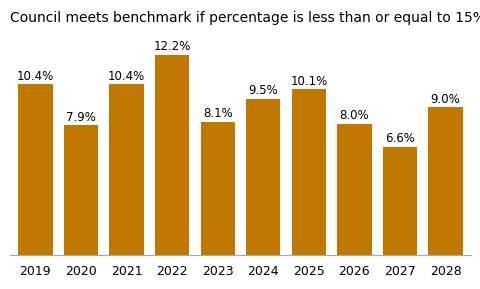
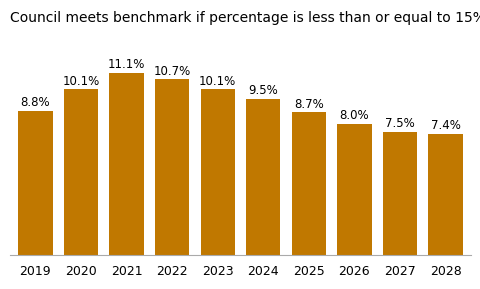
2019: 10.4% -> 8.8%
2020: 7.9% -> 10.1%
2021: 10.4% -> 11.1%
2022: 12.2% -> 10.7%
2023: 8.1% -> 10.1%
2025: 10.1% -> 8.7%
2027: 6.6% -> 7.5%
2028: 9.0% -> 7.4%
